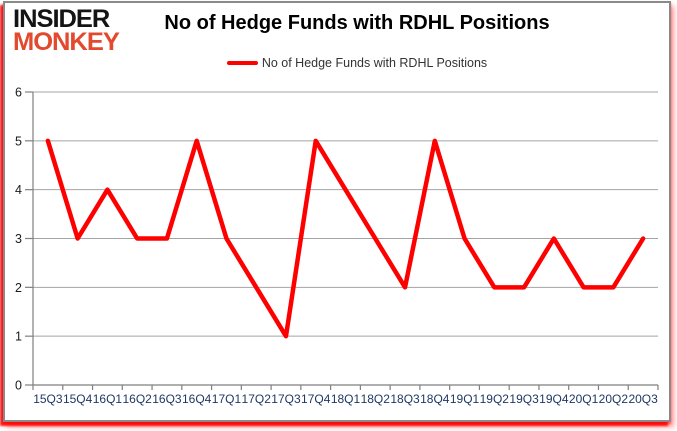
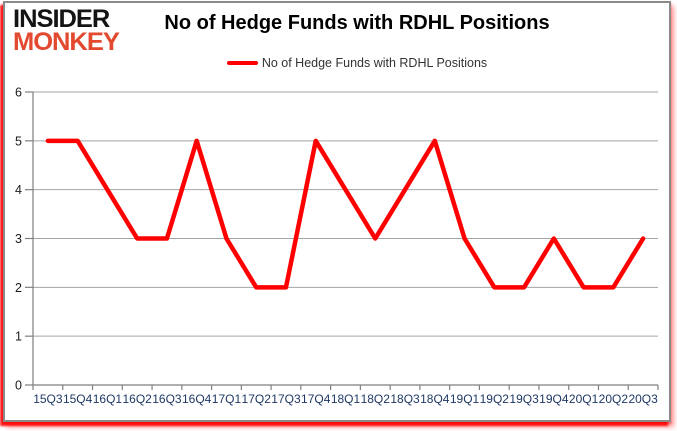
15Q4: 3 -> 5
17Q3: 1 -> 2
18Q3: 2 -> 4
